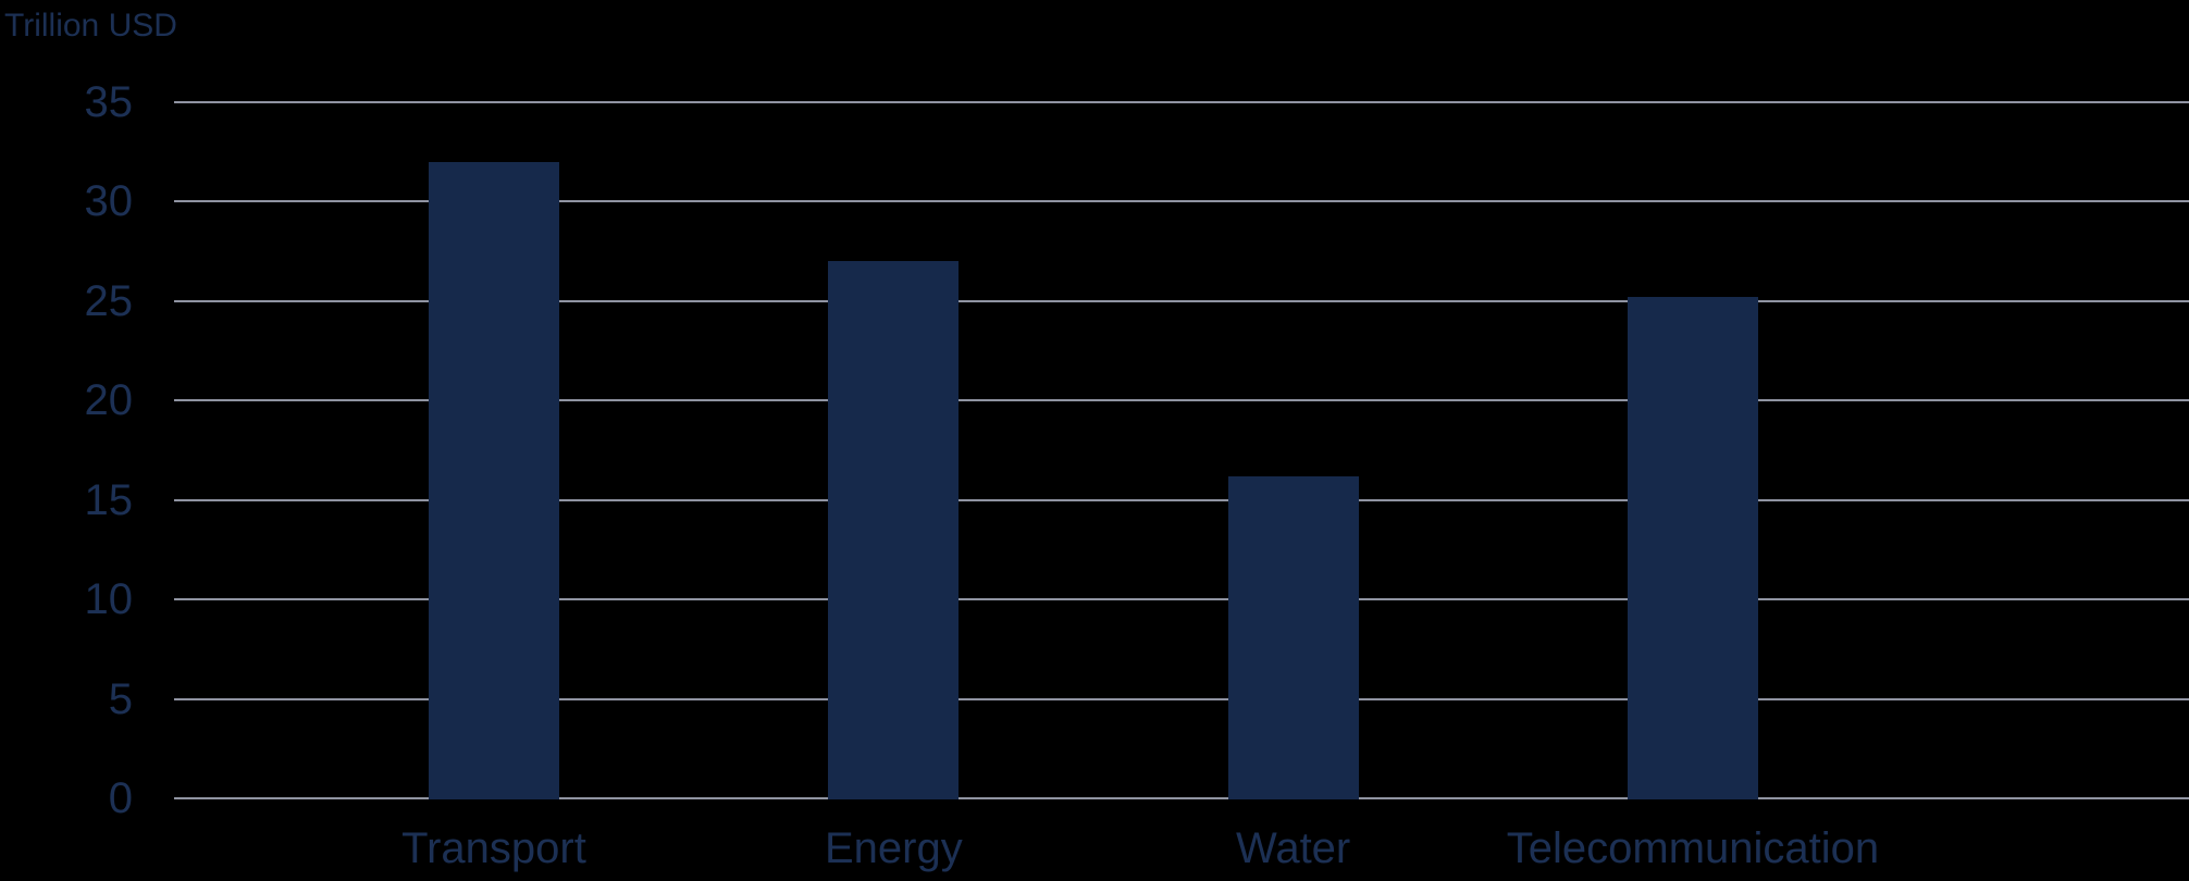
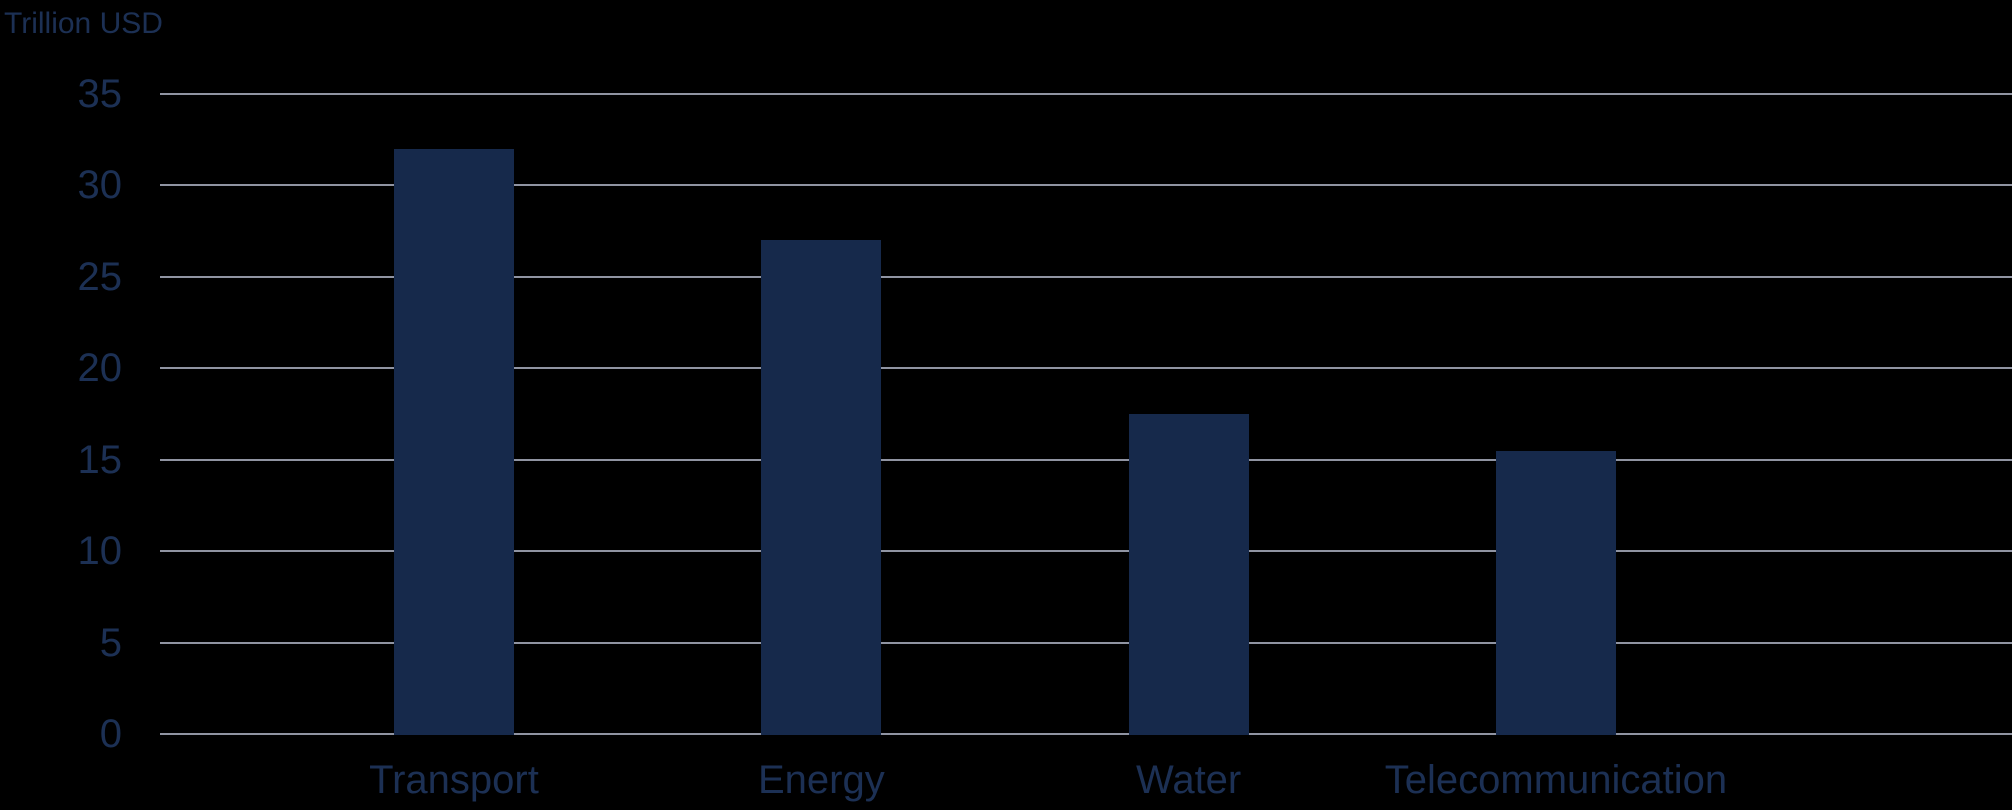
Water: 16.2 -> 17.5
Telecommunication: 25.2 -> 15.5
